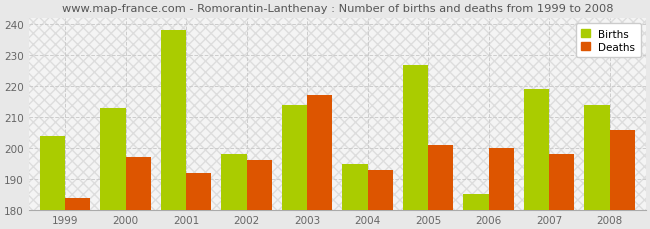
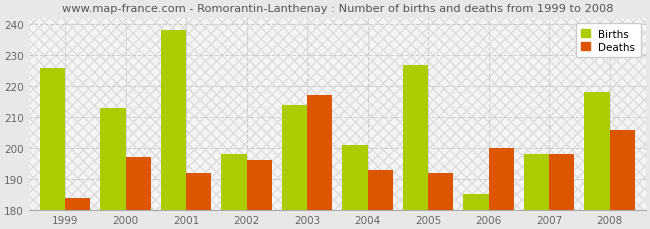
Births/1999: 204 -> 226
Births/2004: 195 -> 201
Deaths/2005: 201 -> 192
Births/2007: 219 -> 198
Births/2008: 214 -> 218
